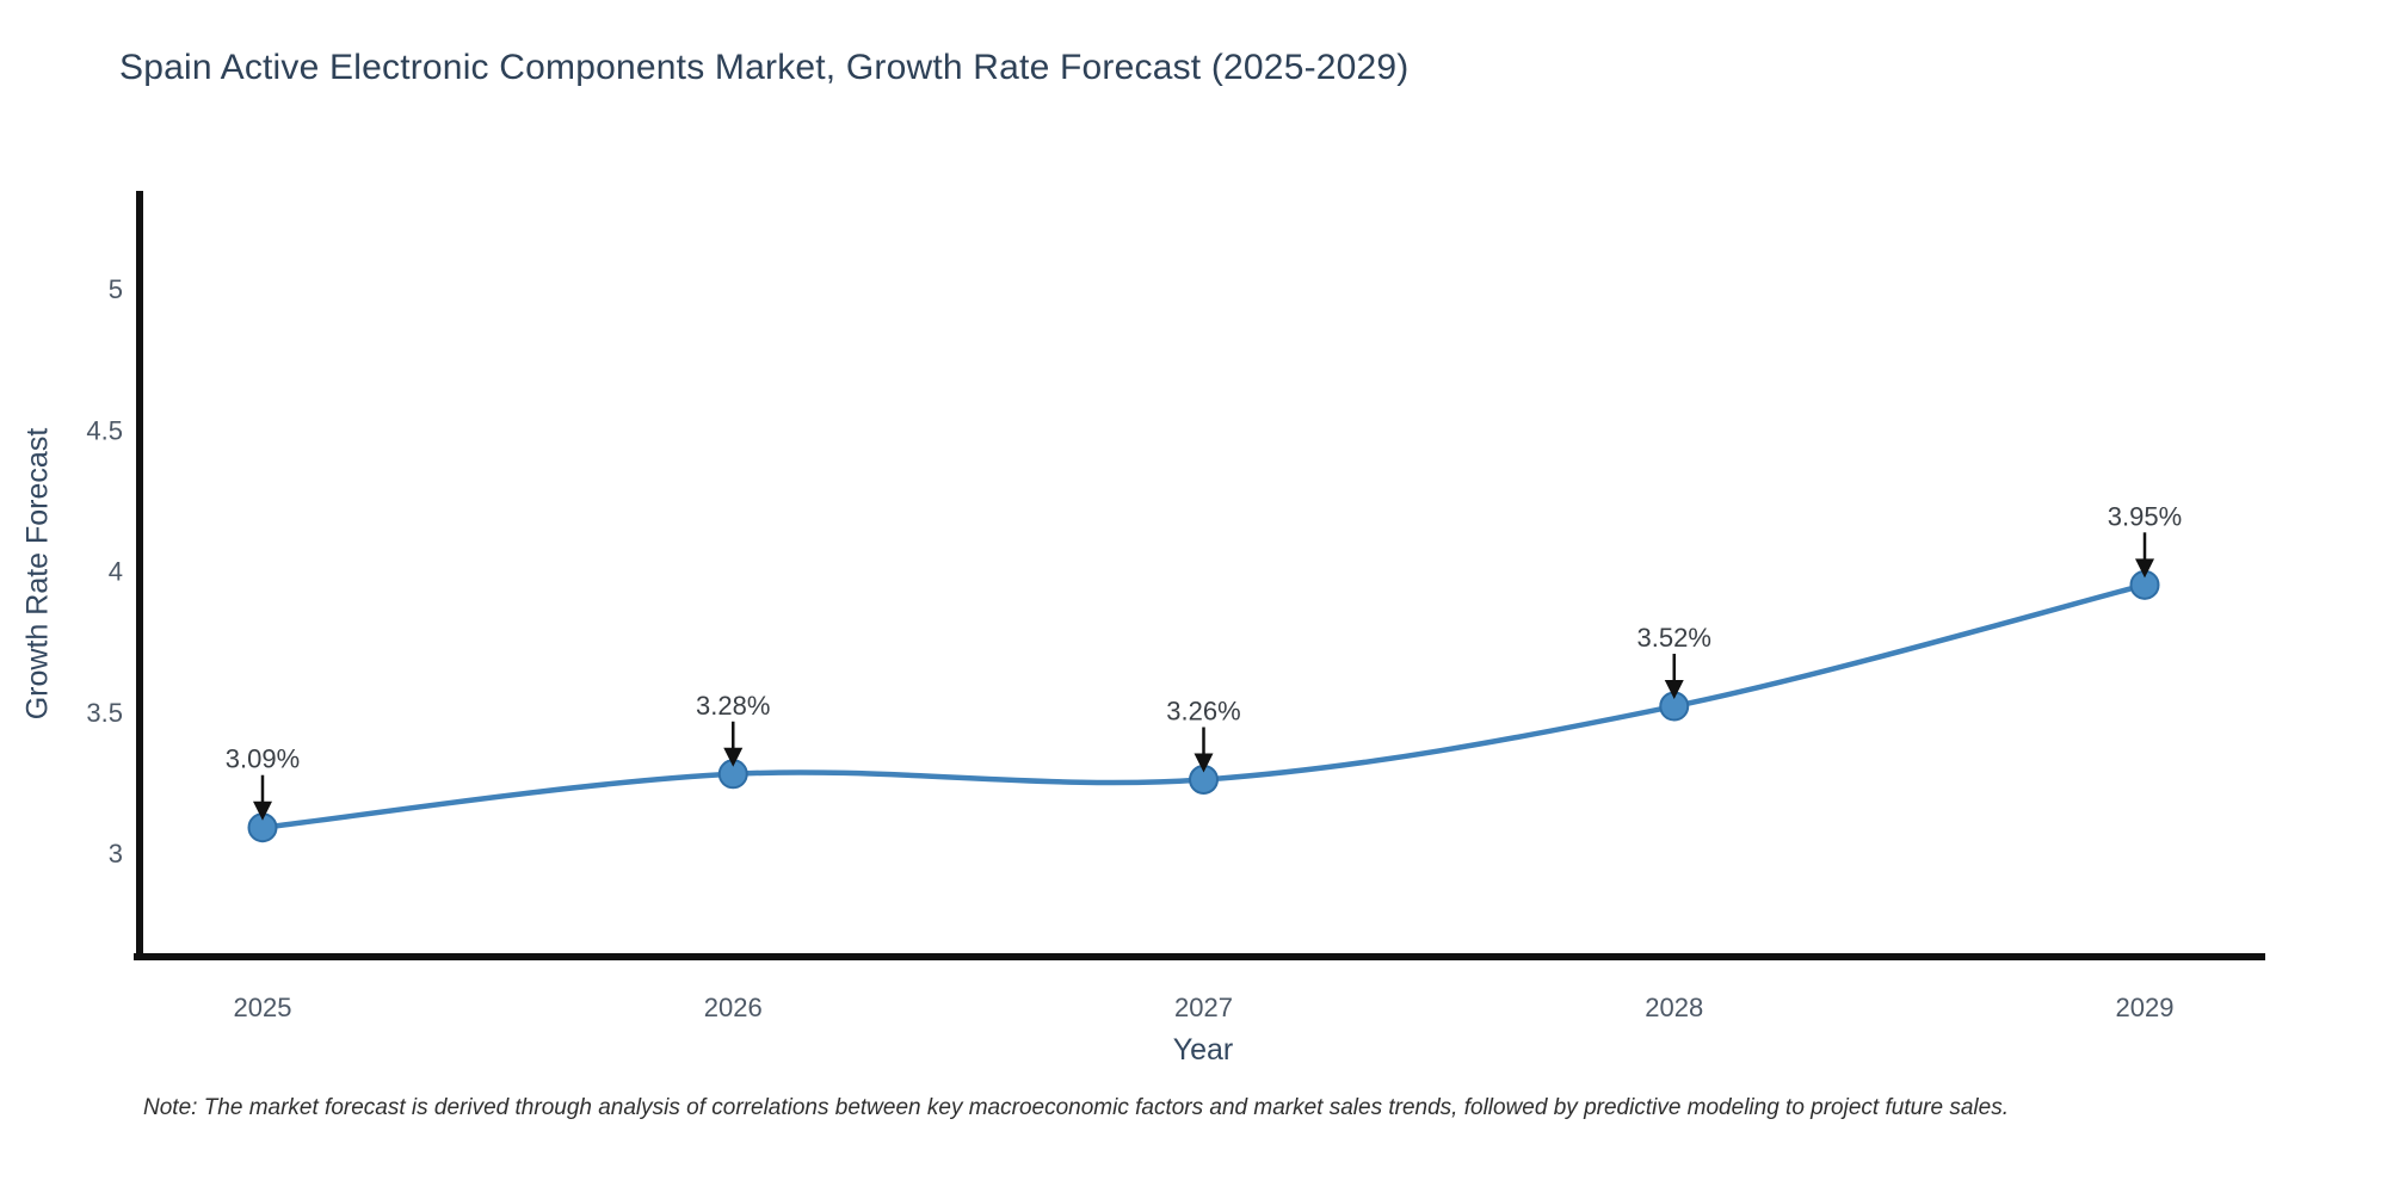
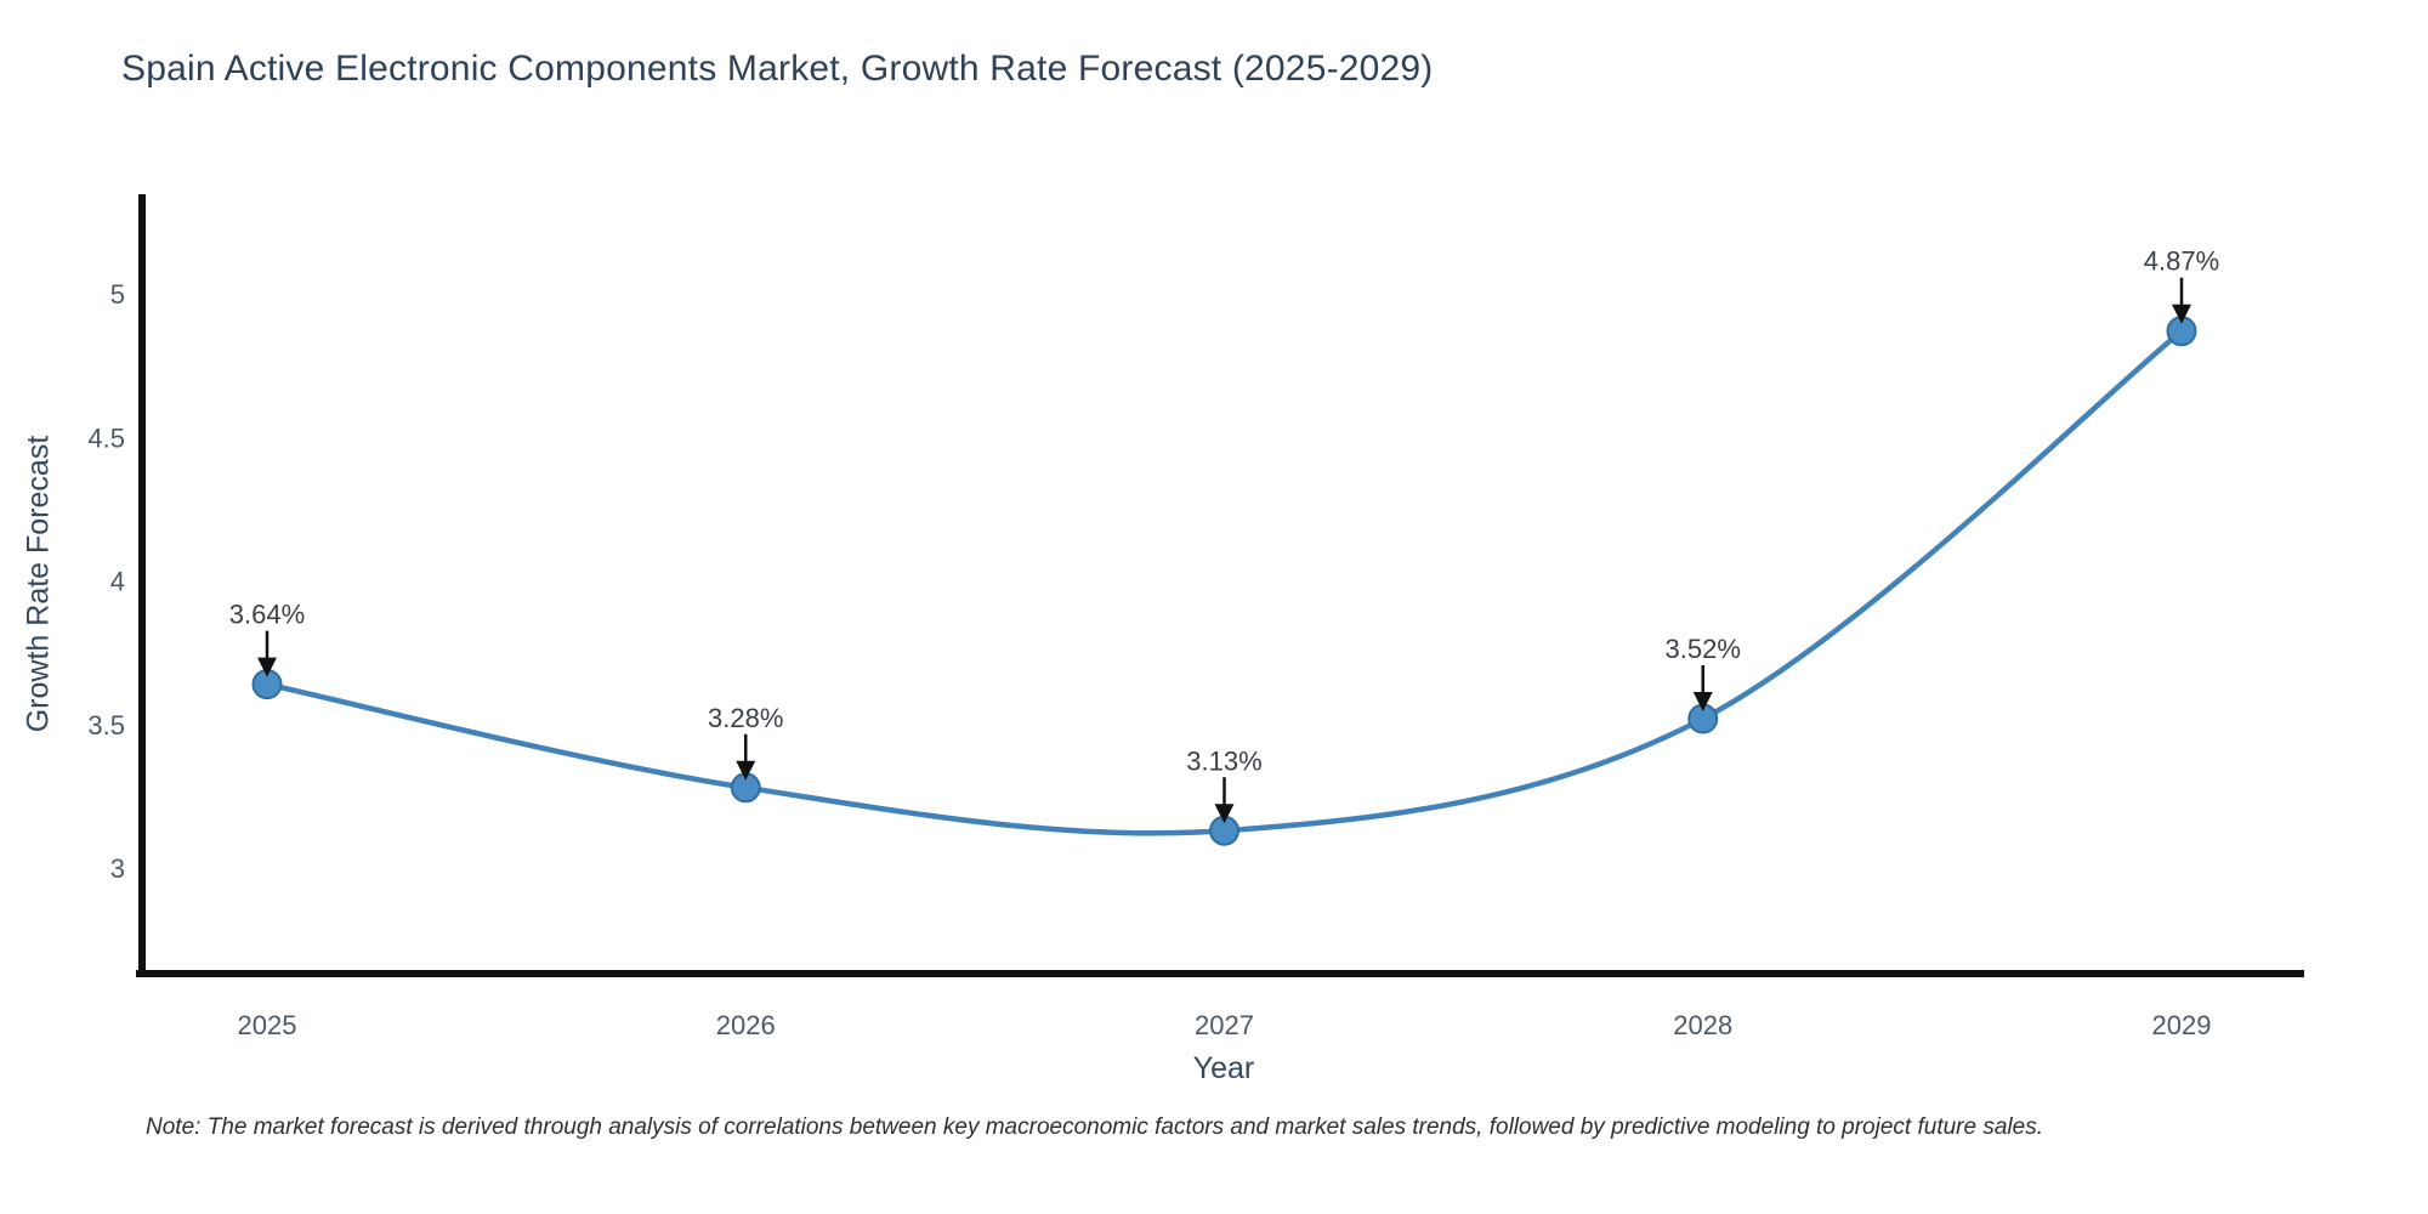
2025: 3.09% -> 3.64%
2027: 3.26% -> 3.13%
2029: 3.95% -> 4.87%
